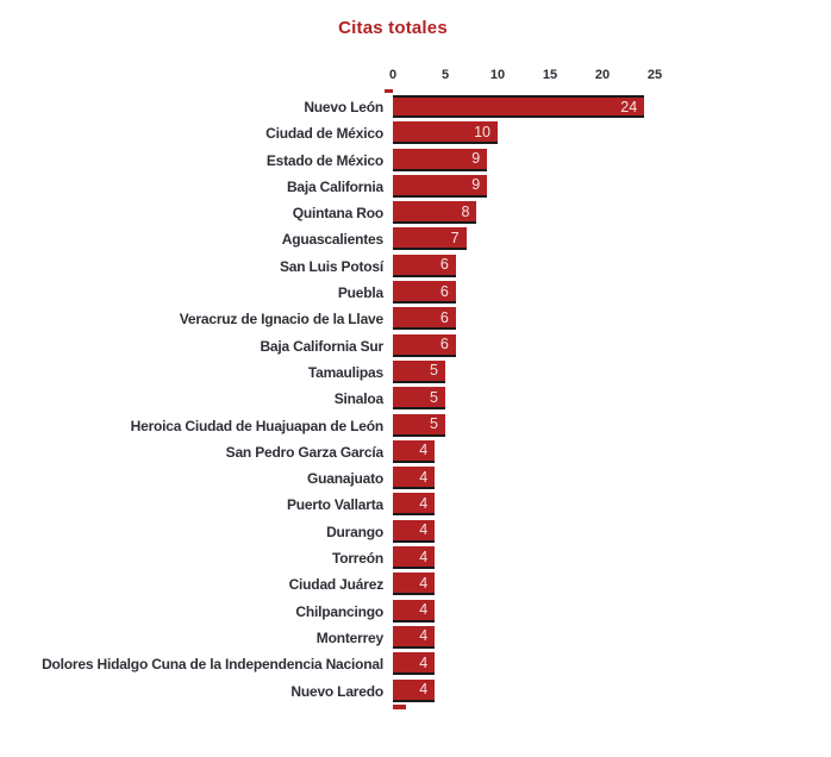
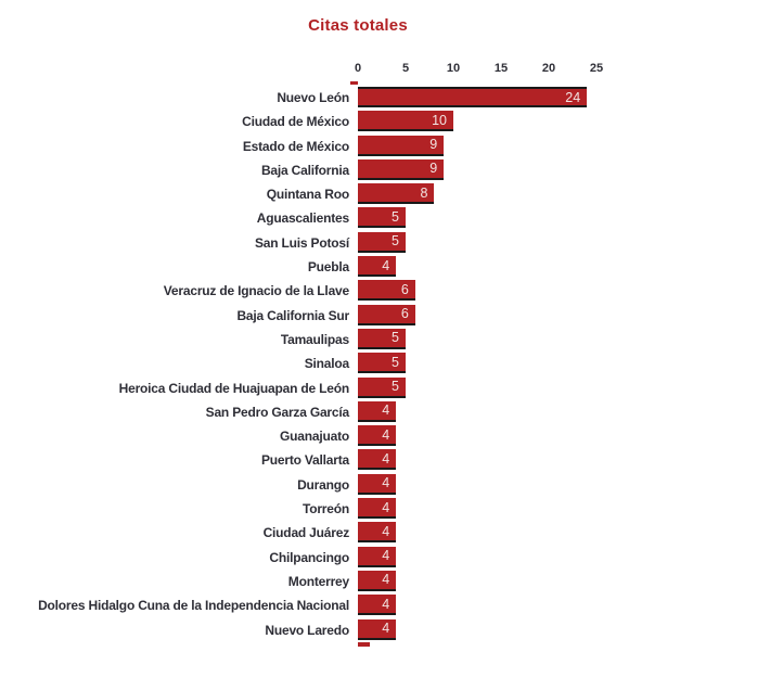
Aguascalientes: 7 -> 5
San Luis Potosí: 6 -> 5
Puebla: 6 -> 4
